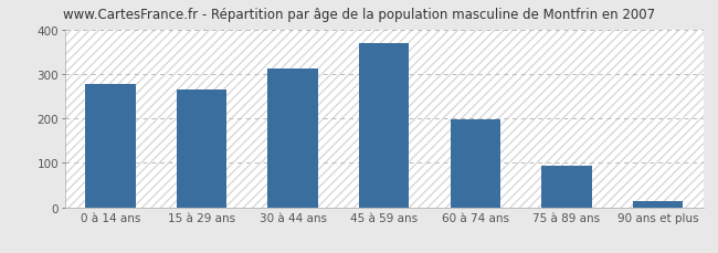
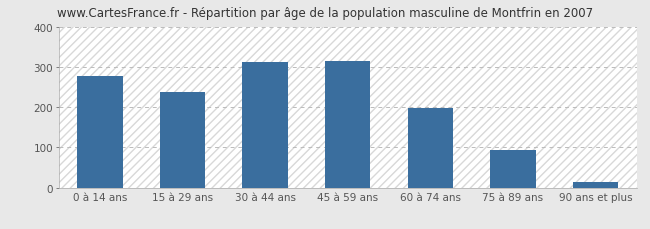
15 à 29 ans: 265 -> 238
45 à 59 ans: 370 -> 315
